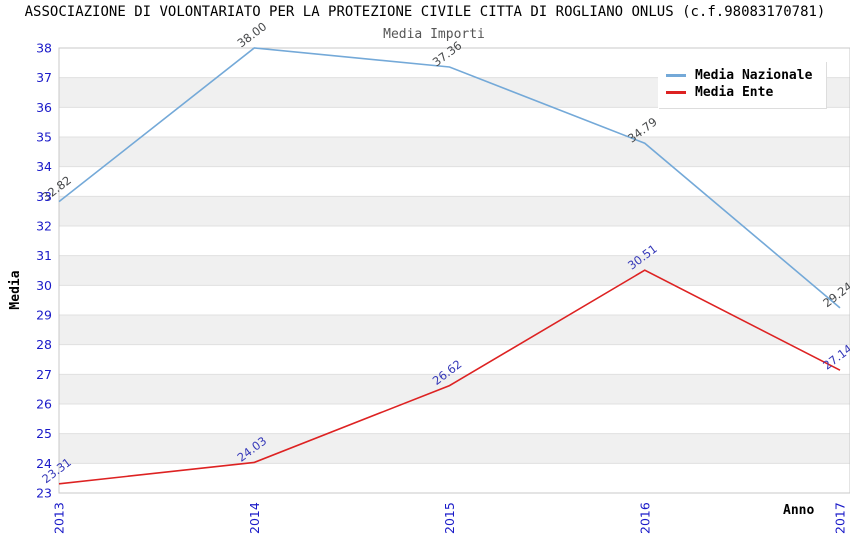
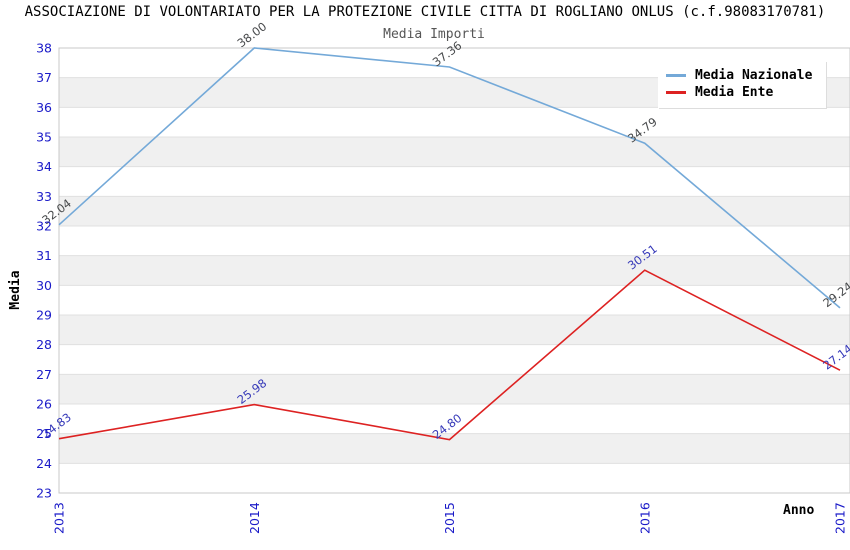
Media Nazionale/2013: 32.82 -> 32.04
Media Ente/2013: 23.31 -> 24.83
Media Ente/2014: 24.03 -> 25.98
Media Ente/2015: 26.62 -> 24.80
